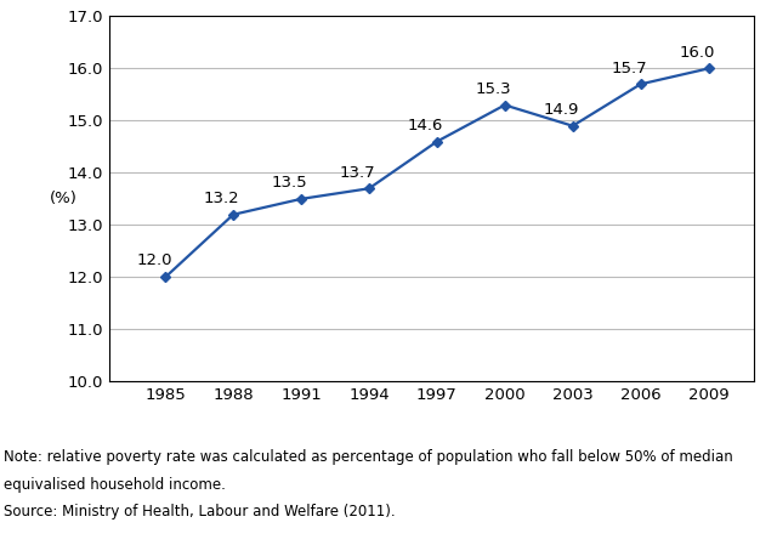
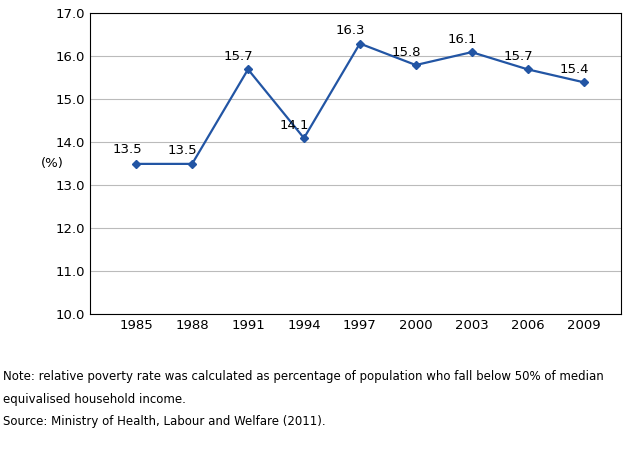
1985: 12.0 -> 13.5
1988: 13.2 -> 13.5
1991: 13.5 -> 15.7
1994: 13.7 -> 14.1
1997: 14.6 -> 16.3
2000: 15.3 -> 15.8
2003: 14.9 -> 16.1
2009: 16.0 -> 15.4
